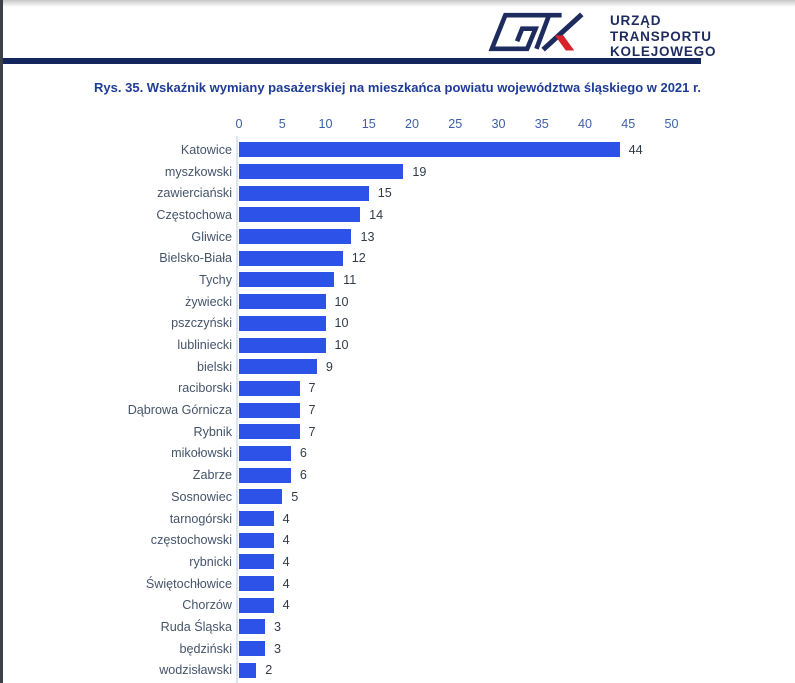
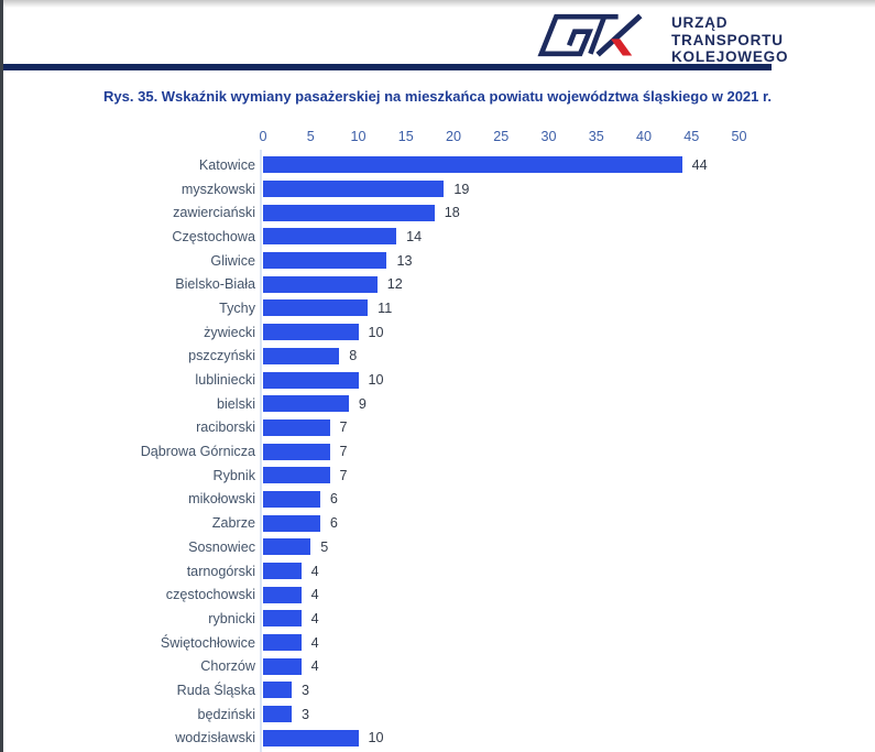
zawierciański: 15 -> 18
pszczyński: 10 -> 8
wodzisławski: 2 -> 10
